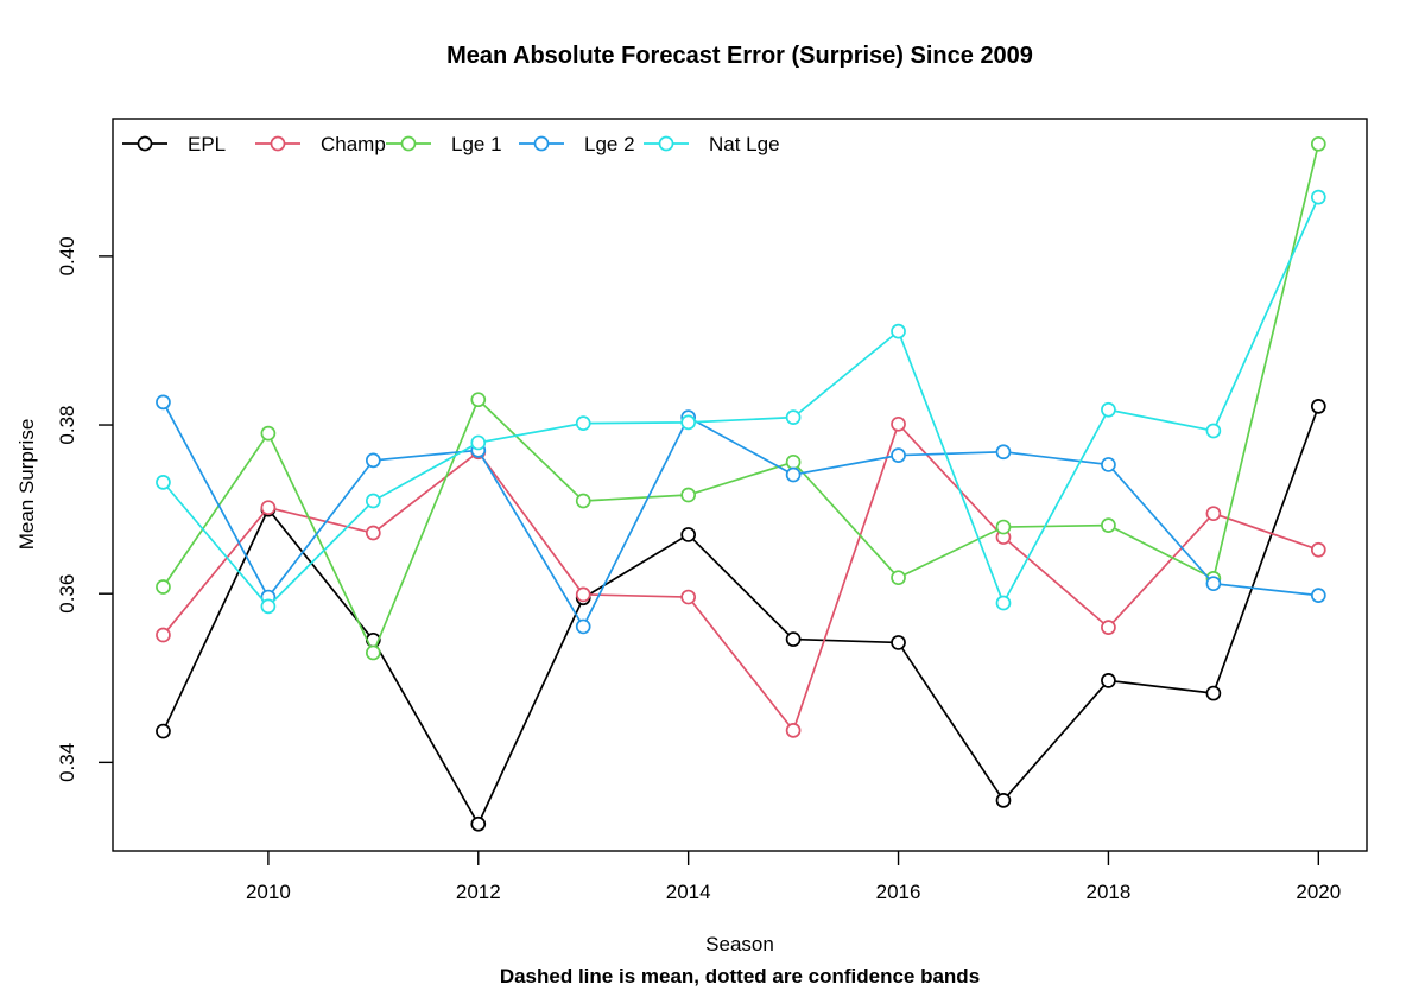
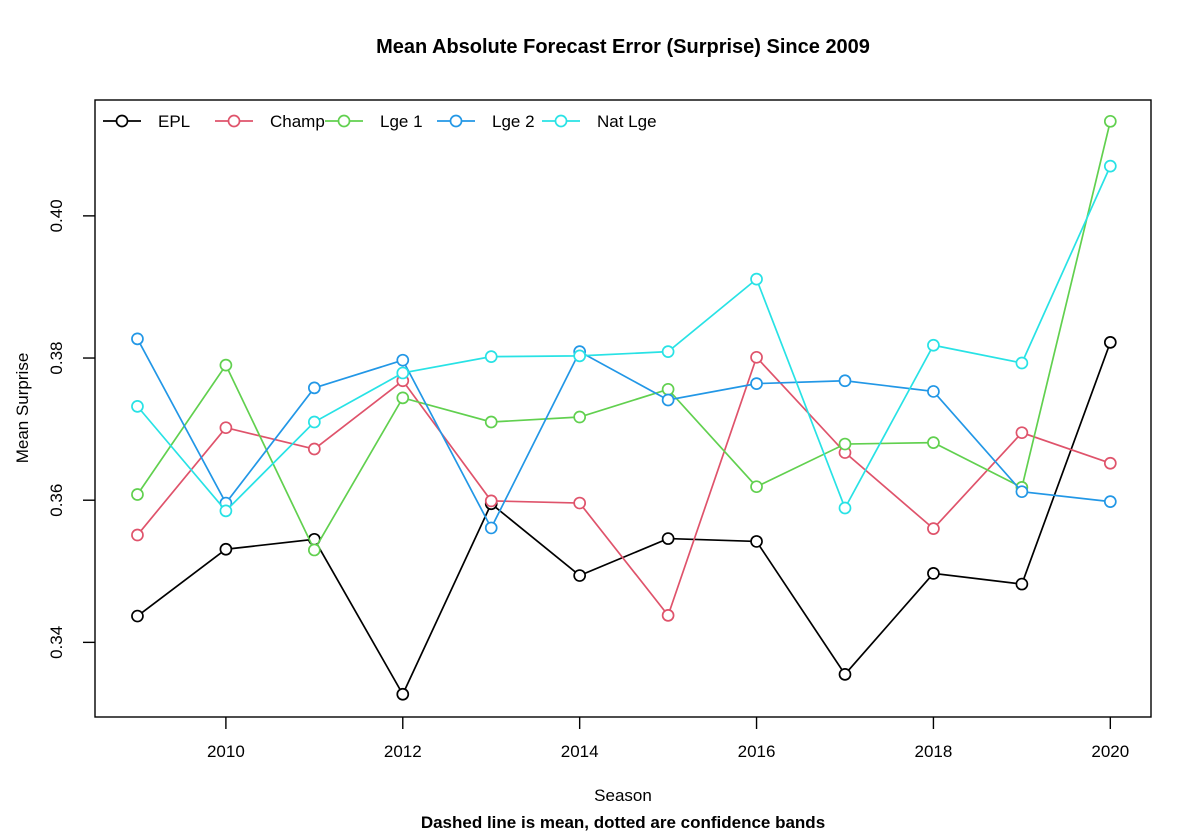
EPL/2010: 0.370 -> 0.353
Lge 1/2012: 0.383 -> 0.374
Lge 2/2012: 0.377 -> 0.380
EPL/2014: 0.367 -> 0.349
